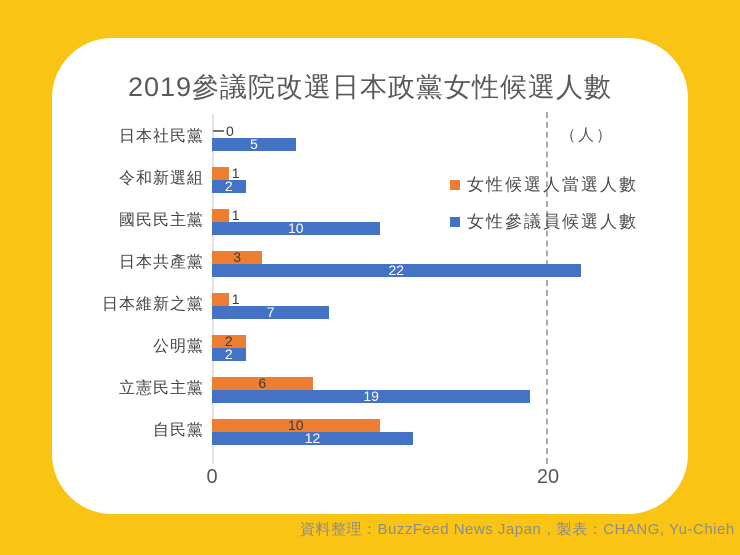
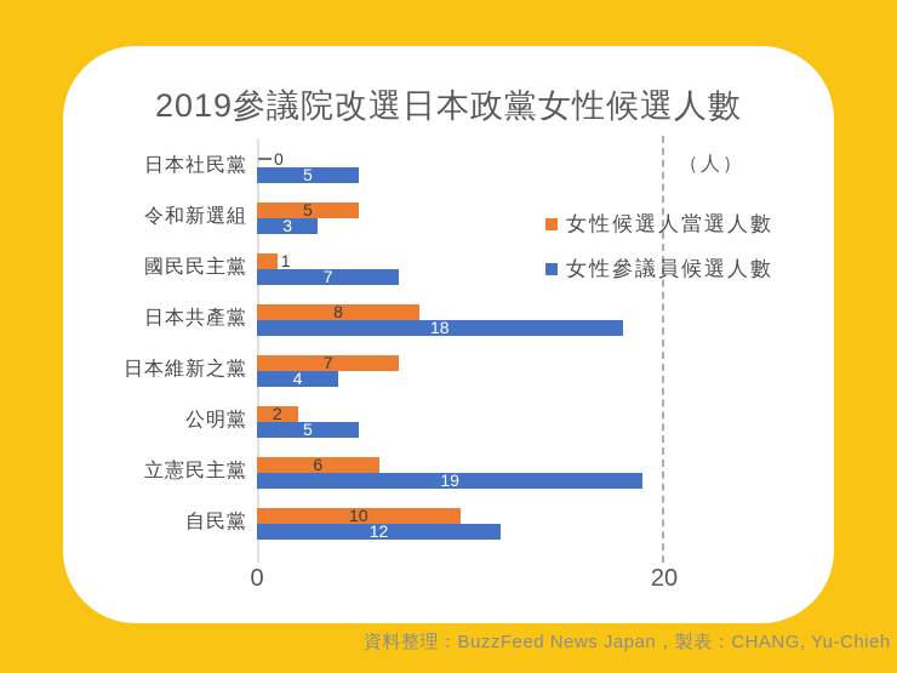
女性候選人當選人數/令和新選組: 1 -> 5
女性參議員候選人數/令和新選組: 2 -> 3
女性參議員候選人數/國民民主黨: 10 -> 7
女性候選人當選人數/日本共產黨: 3 -> 8
女性參議員候選人數/日本共產黨: 22 -> 18
女性候選人當選人數/日本維新之黨: 1 -> 7
女性參議員候選人數/日本維新之黨: 7 -> 4
女性參議員候選人數/公明黨: 2 -> 5
